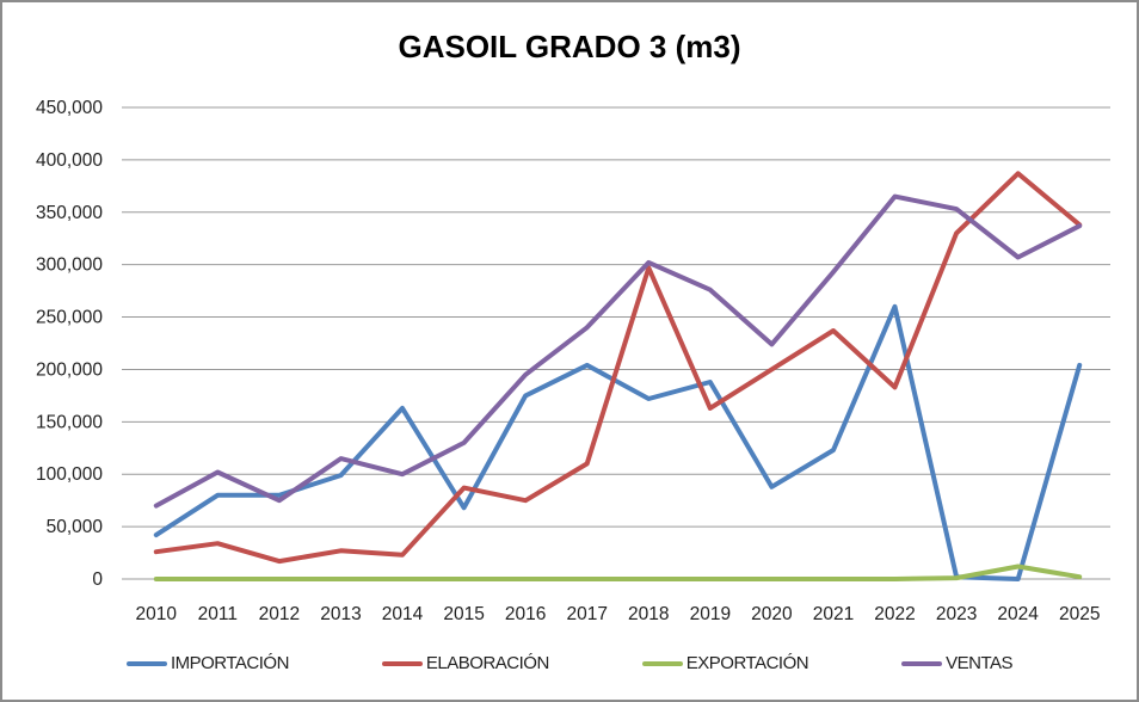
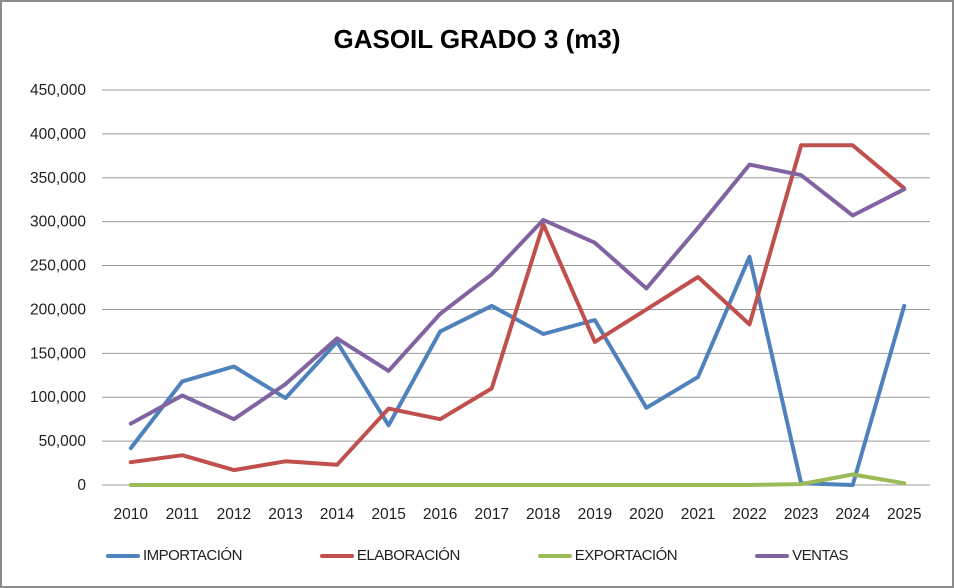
IMPORTACIÓN/2011: 80000 -> 120000
IMPORTACIÓN/2012: 80000 -> 140000
VENTAS/2014: 100000 -> 170000
ELABORACIÓN/2023: 330000 -> 390000
